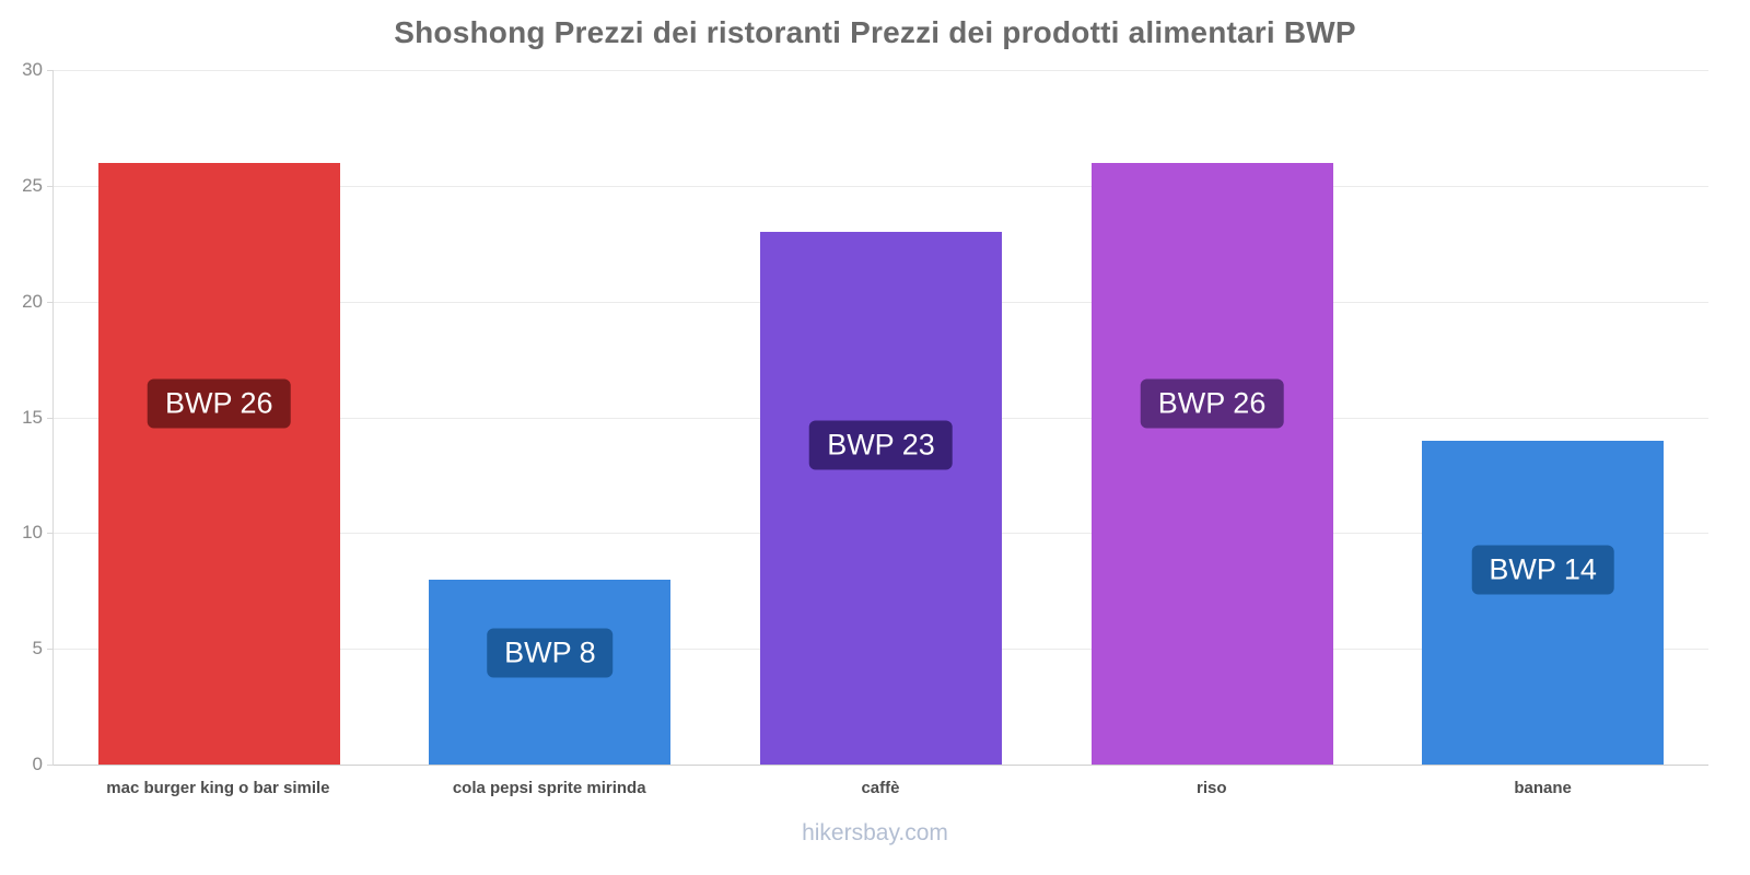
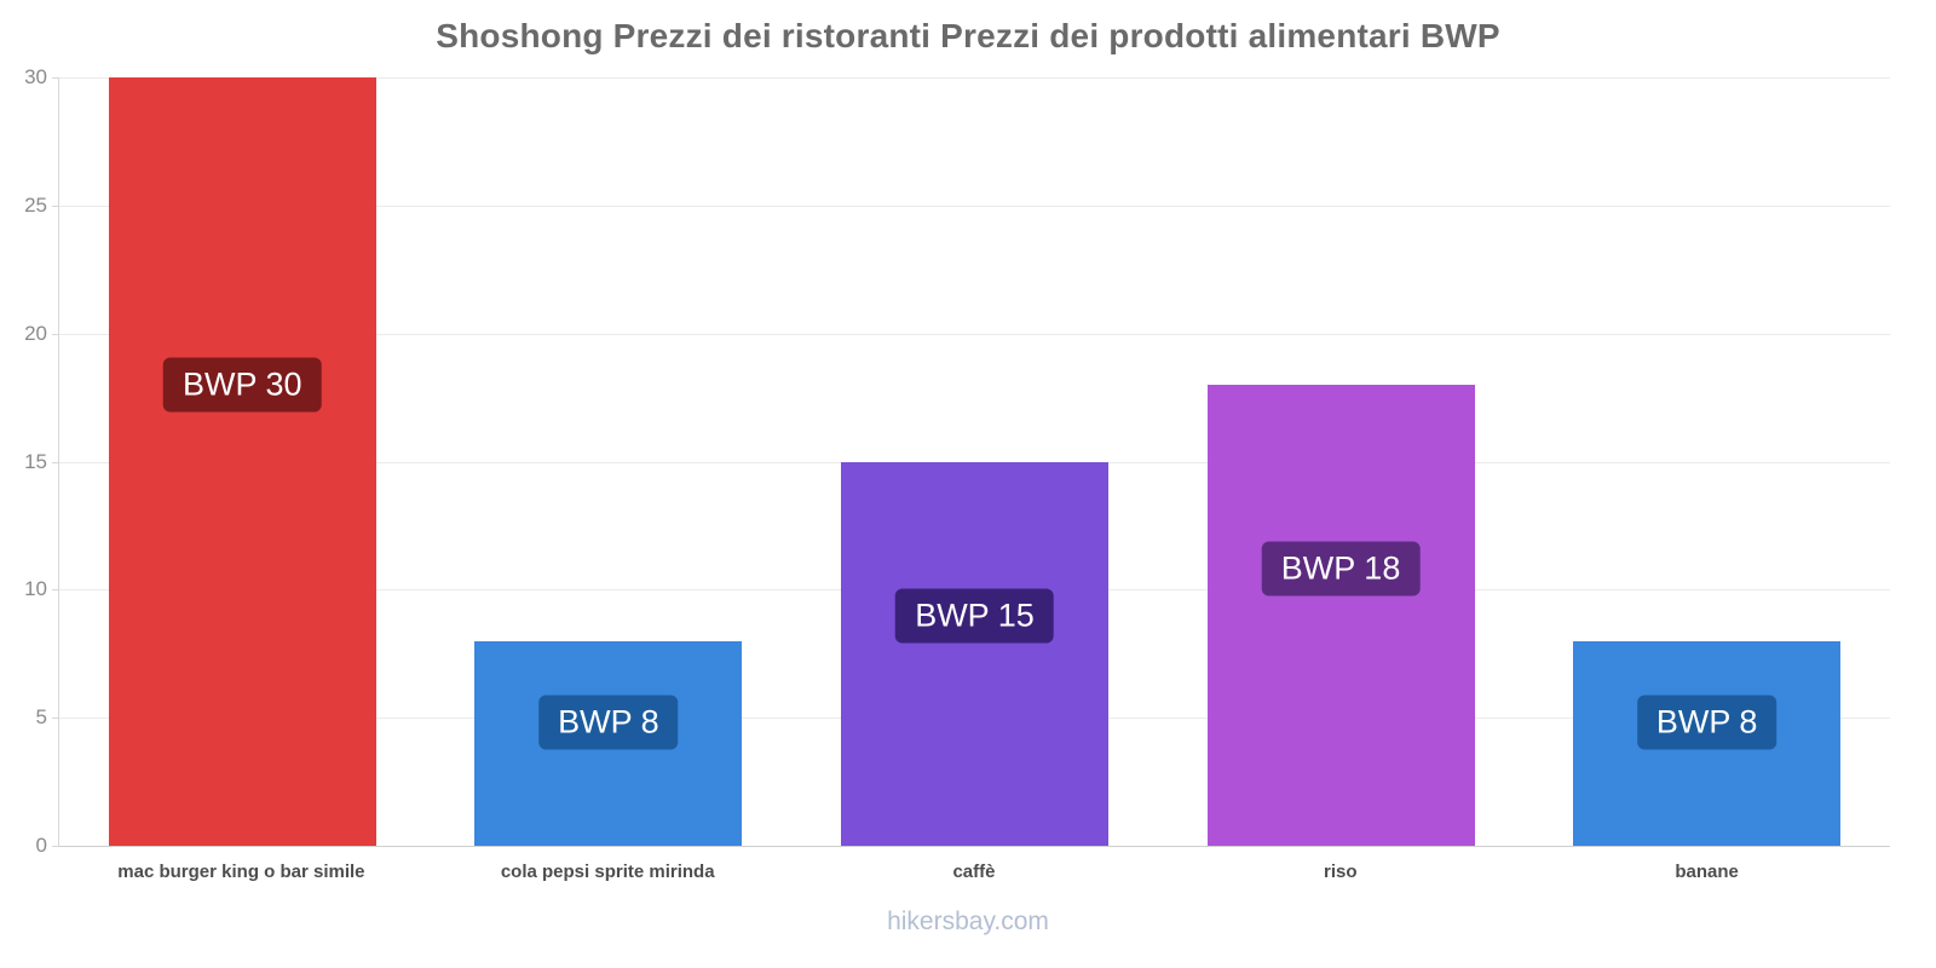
mac burger king o bar simile: 26 -> 30
caffè: 23 -> 15
riso: 26 -> 18
banane: 14 -> 8
